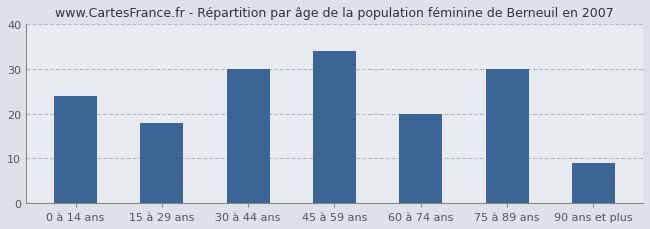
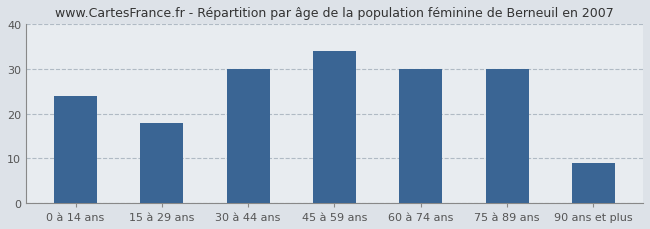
60 à 74 ans: 20 -> 30
